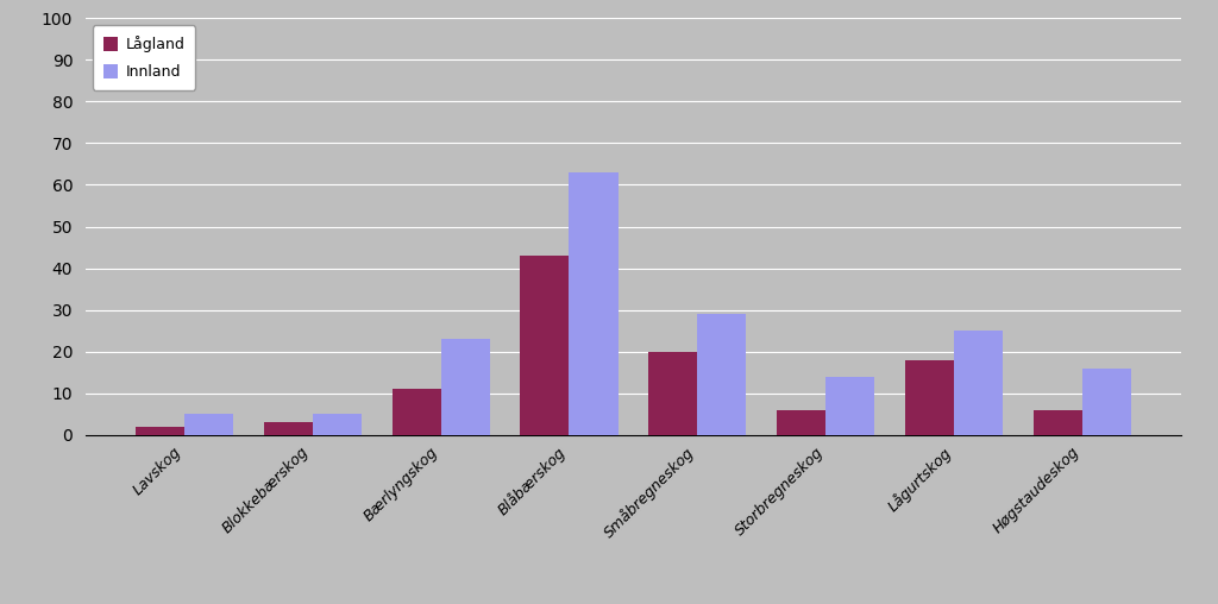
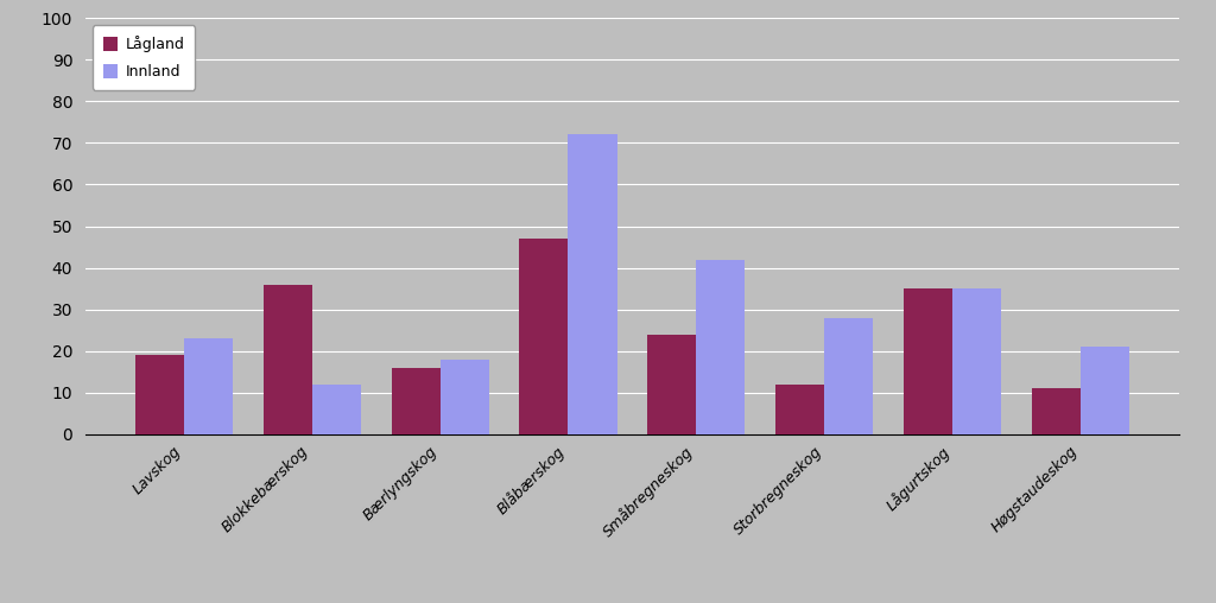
Lågland/Lavskog: 2 -> 19
Innland/Lavskog: 5 -> 23
Lågland/Blokkebærskog: 3 -> 36
Innland/Blokkebærskog: 5 -> 12
Lågland/Bærlyngskog: 11 -> 16
Innland/Bærlyngskog: 23 -> 18
Lågland/Blåbærskog: 43 -> 47
Innland/Blåbærskog: 63 -> 72
Lågland/Småbregneskog: 20 -> 24
Innland/Småbregneskog: 29 -> 42
Lågland/Storbregneskog: 6 -> 12
Innland/Storbregneskog: 14 -> 28
Lågland/Lågurtskog: 18 -> 35
Innland/Lågurtskog: 25 -> 35
Lågland/Høgstaudeskog: 6 -> 11
Innland/Høgstaudeskog: 16 -> 21
